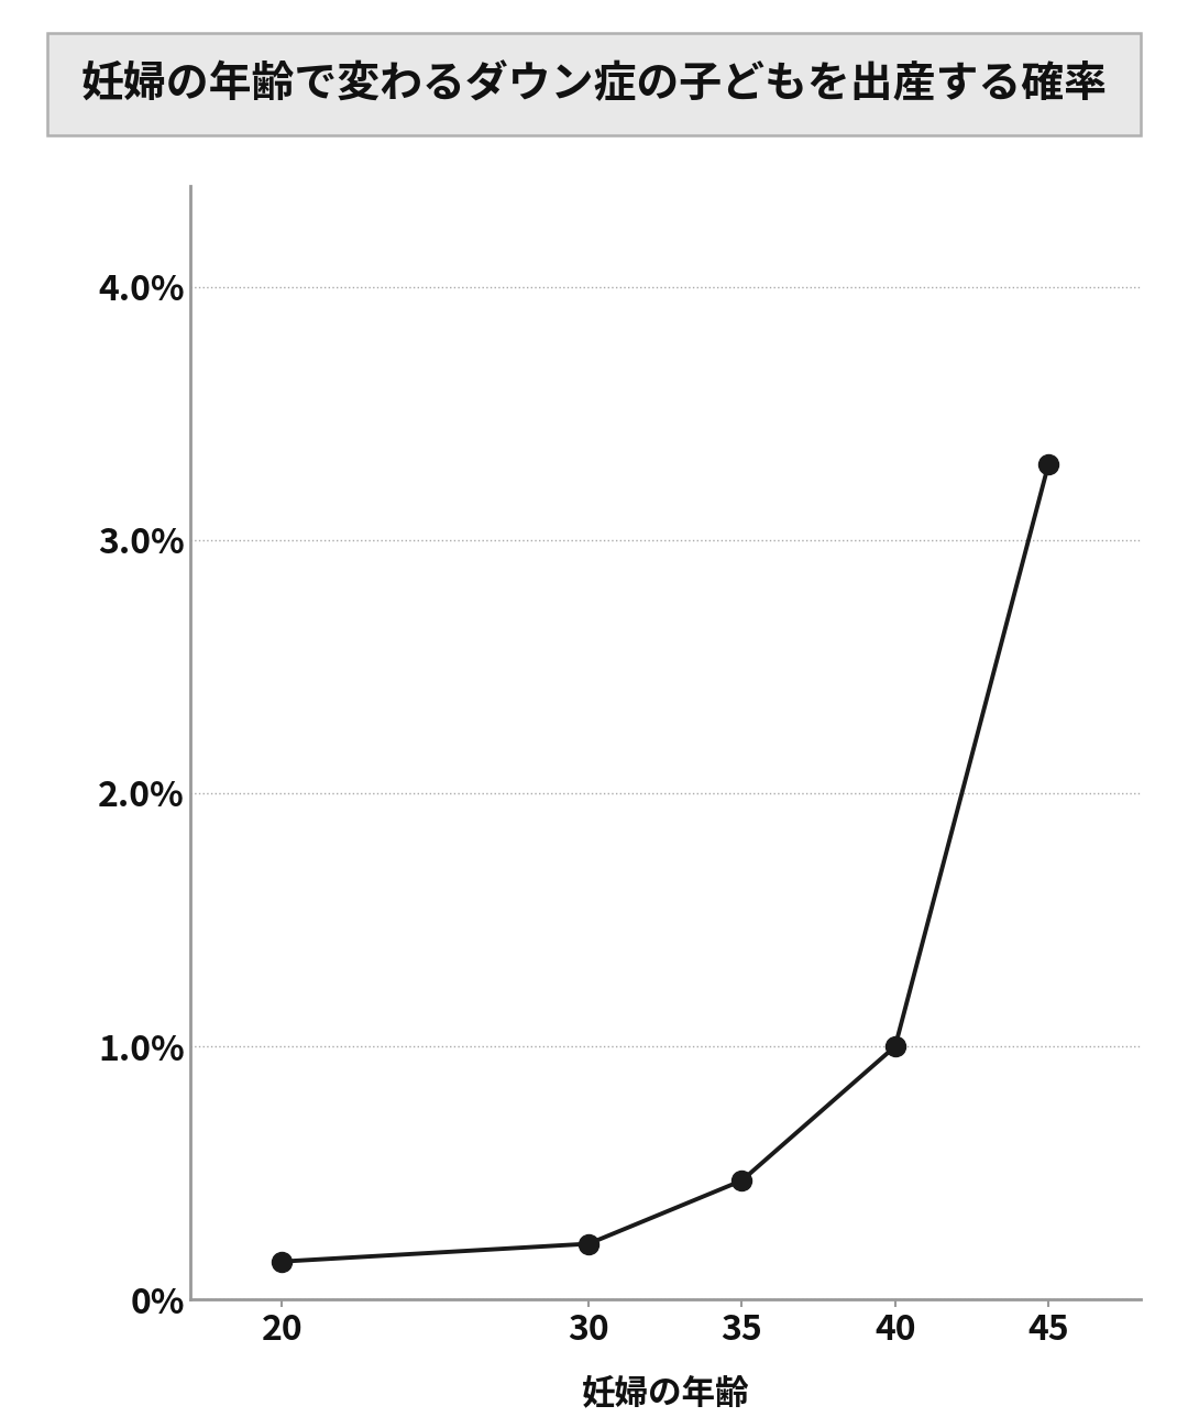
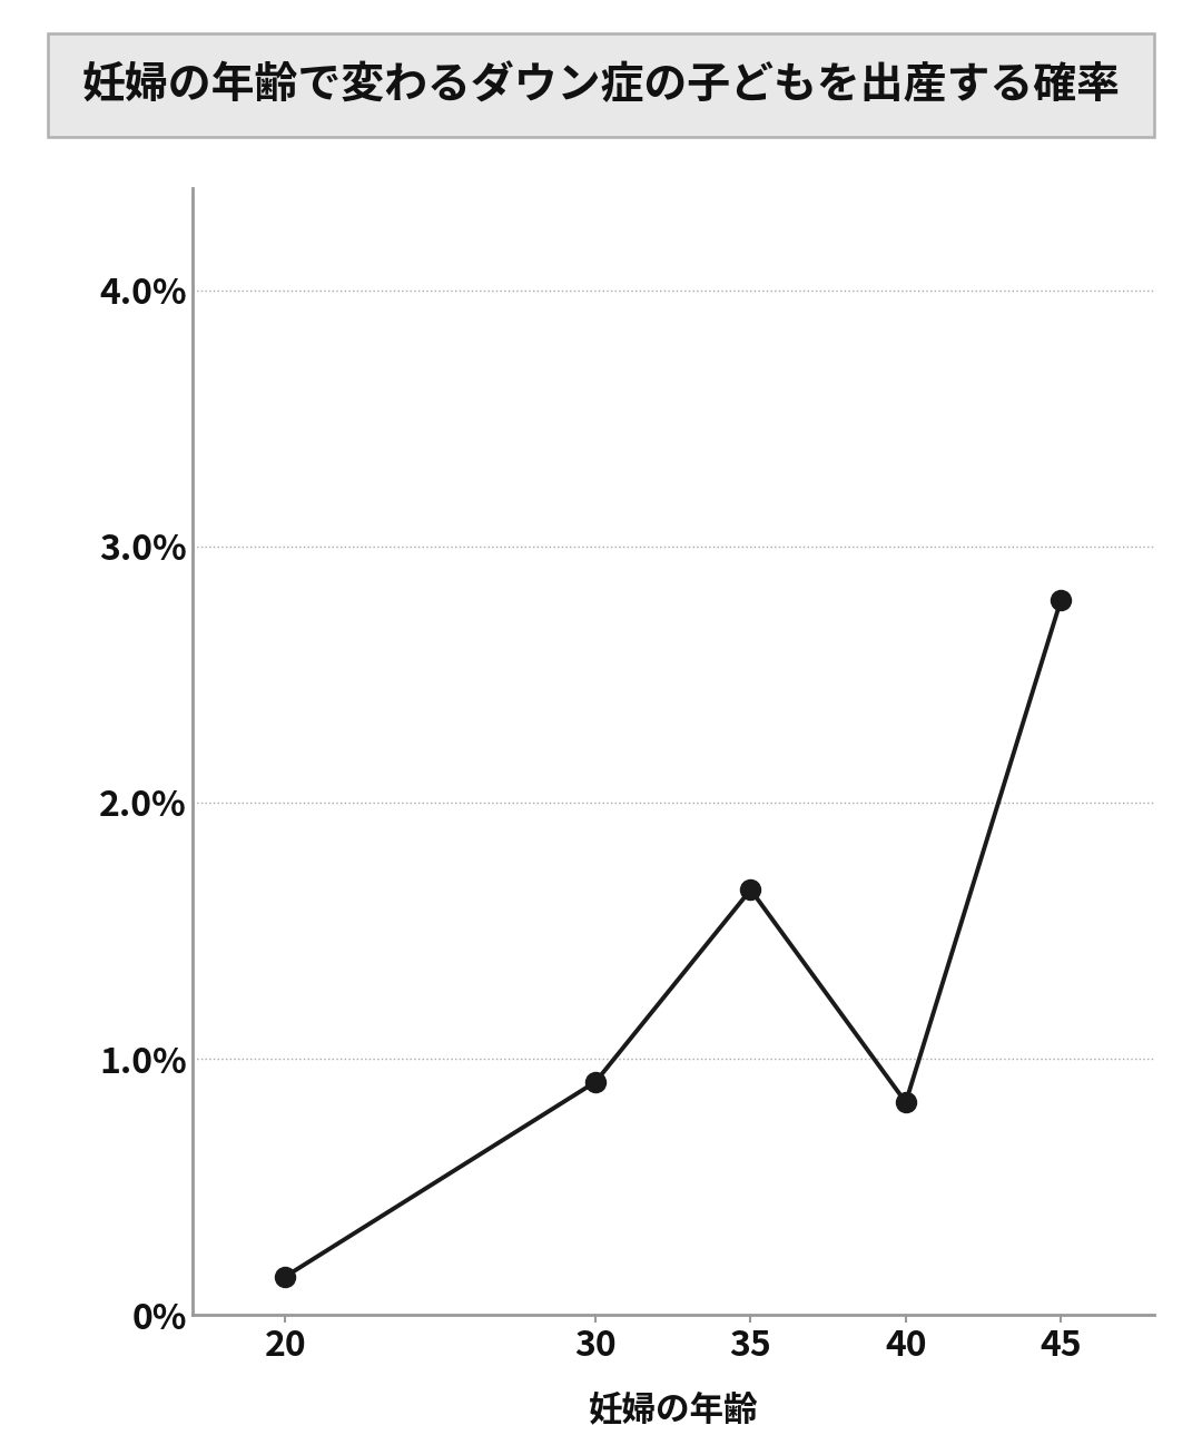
30: 0.22% -> 0.91%
35: 0.47% -> 1.66%
40: 1.00% -> 0.83%
45: 3.30% -> 2.79%
